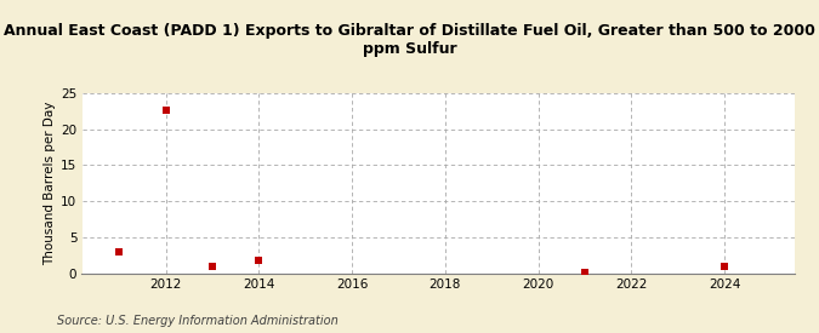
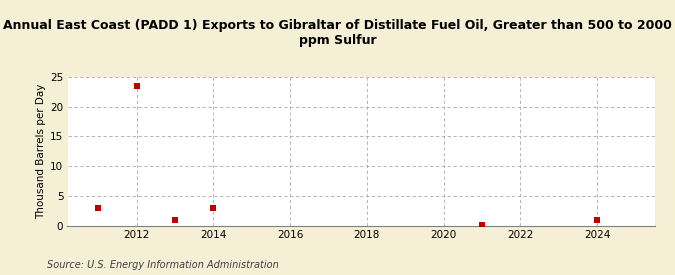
2012: 22.6 -> 23.5
2014: 1.8 -> 2.9
